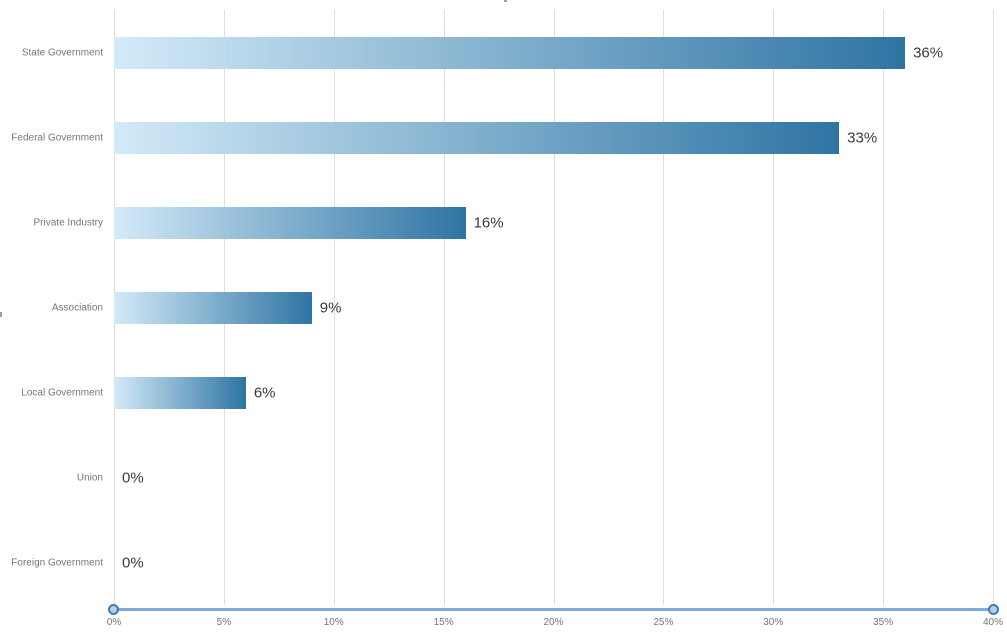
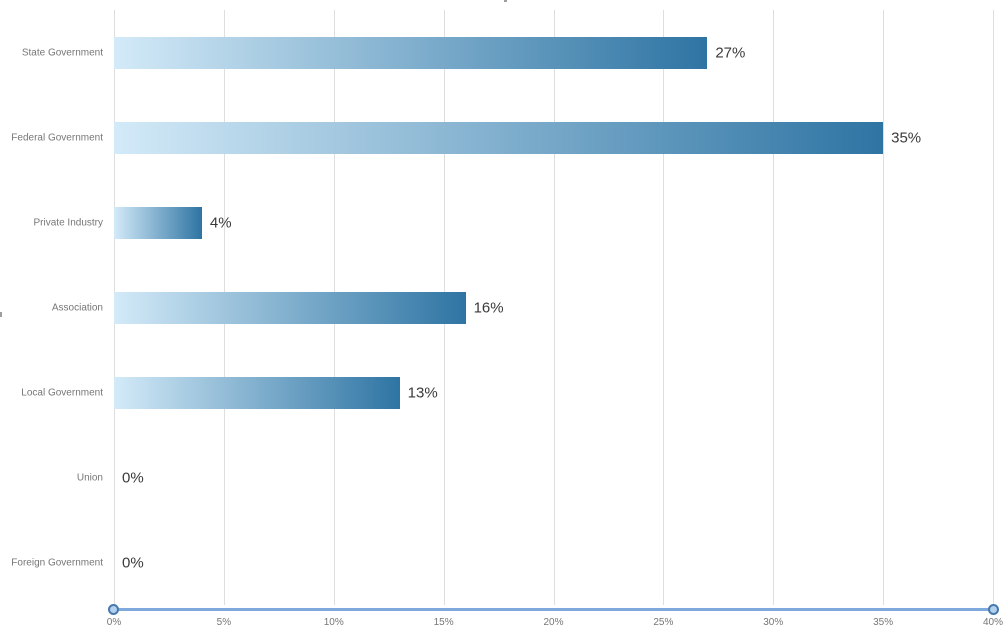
State Government: 36% -> 27%
Federal Government: 33% -> 35%
Private Industry: 16% -> 4%
Association: 9% -> 16%
Local Government: 6% -> 13%
